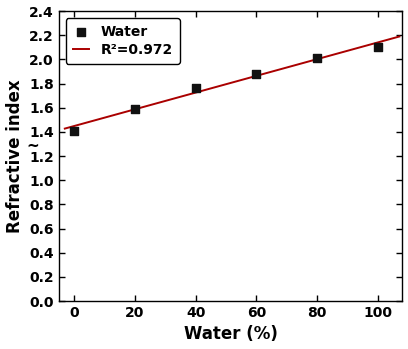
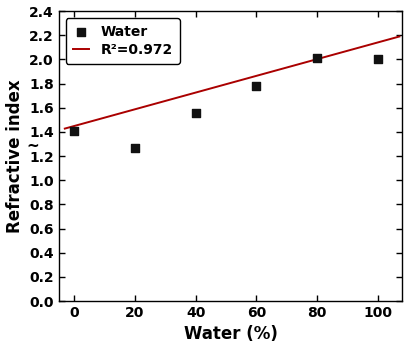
Water/20: 1.59 -> 1.27
Water/40: 1.76 -> 1.56
Water/60: 1.88 -> 1.78
Water/100: 2.10 -> 2.00
